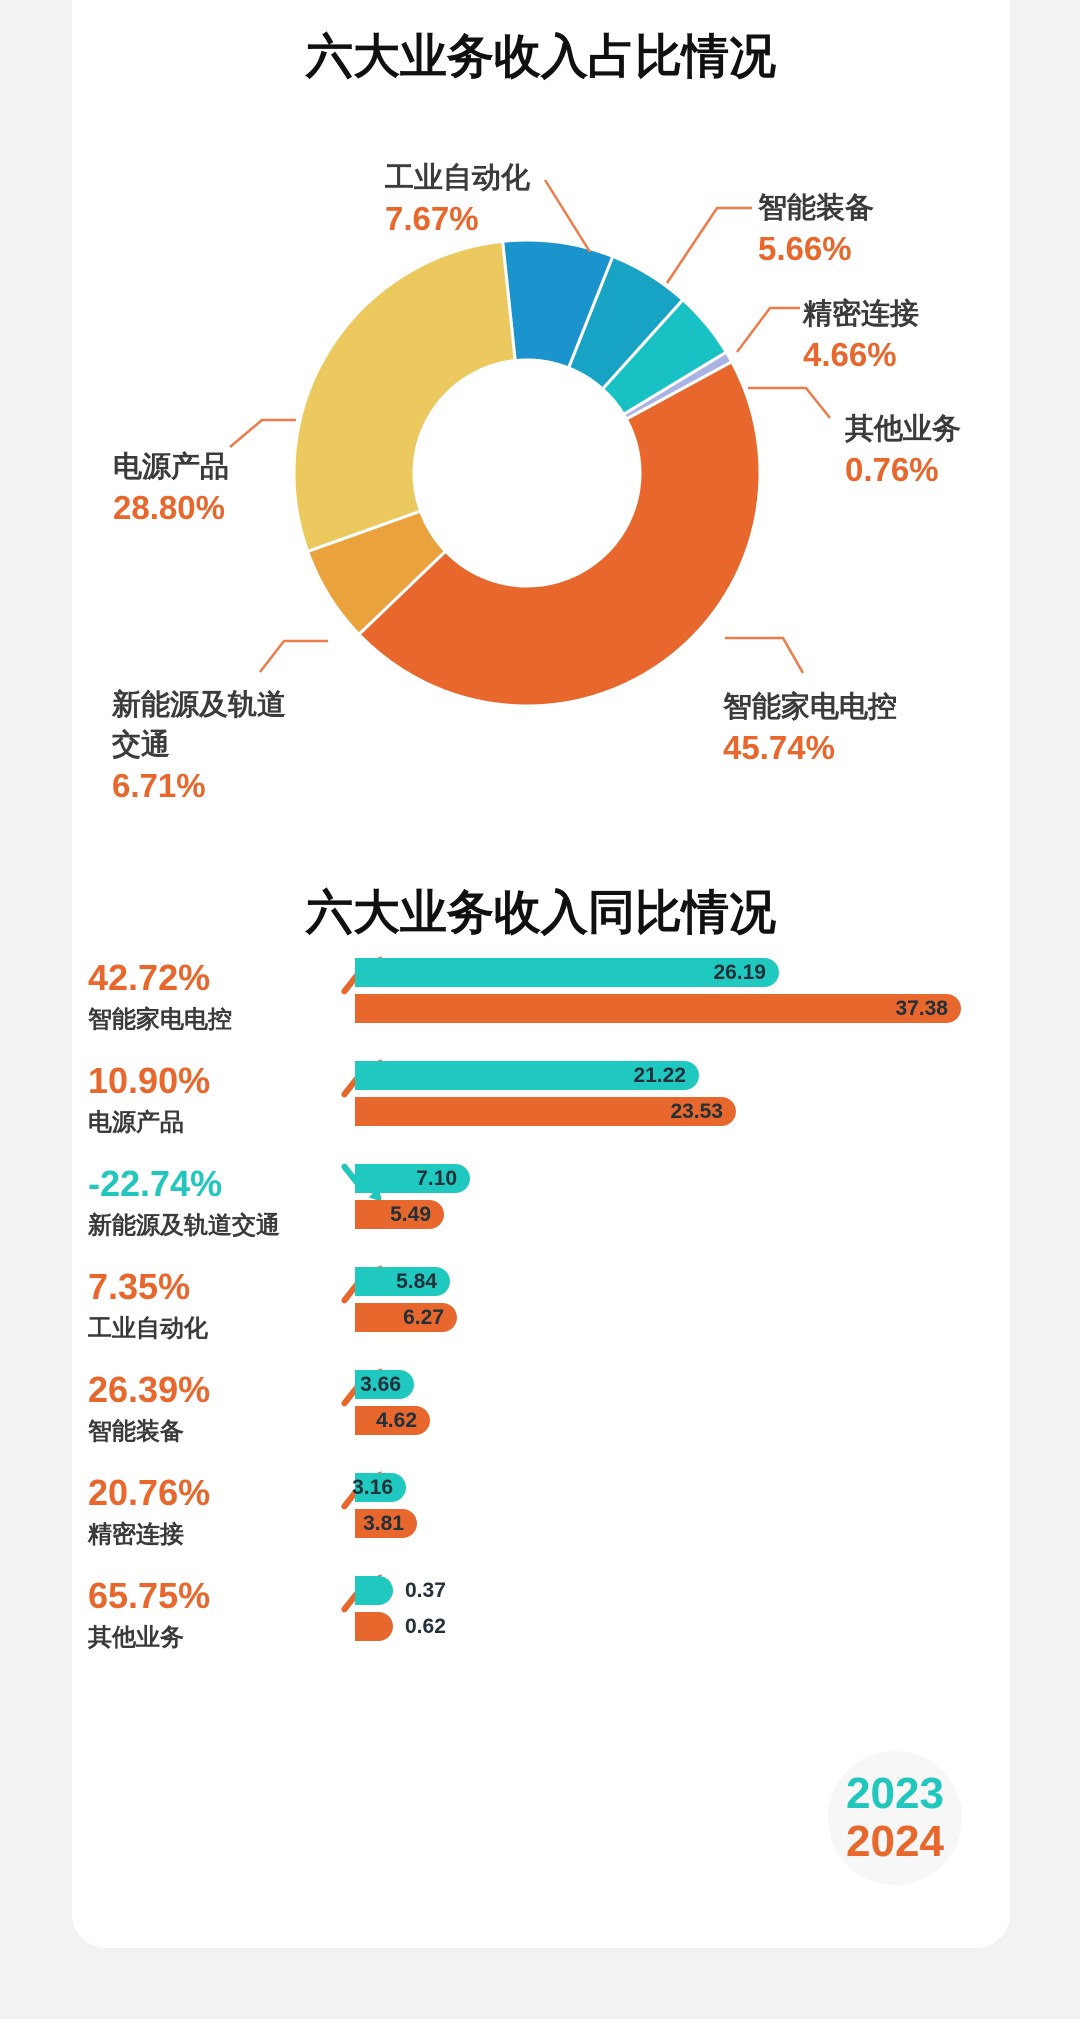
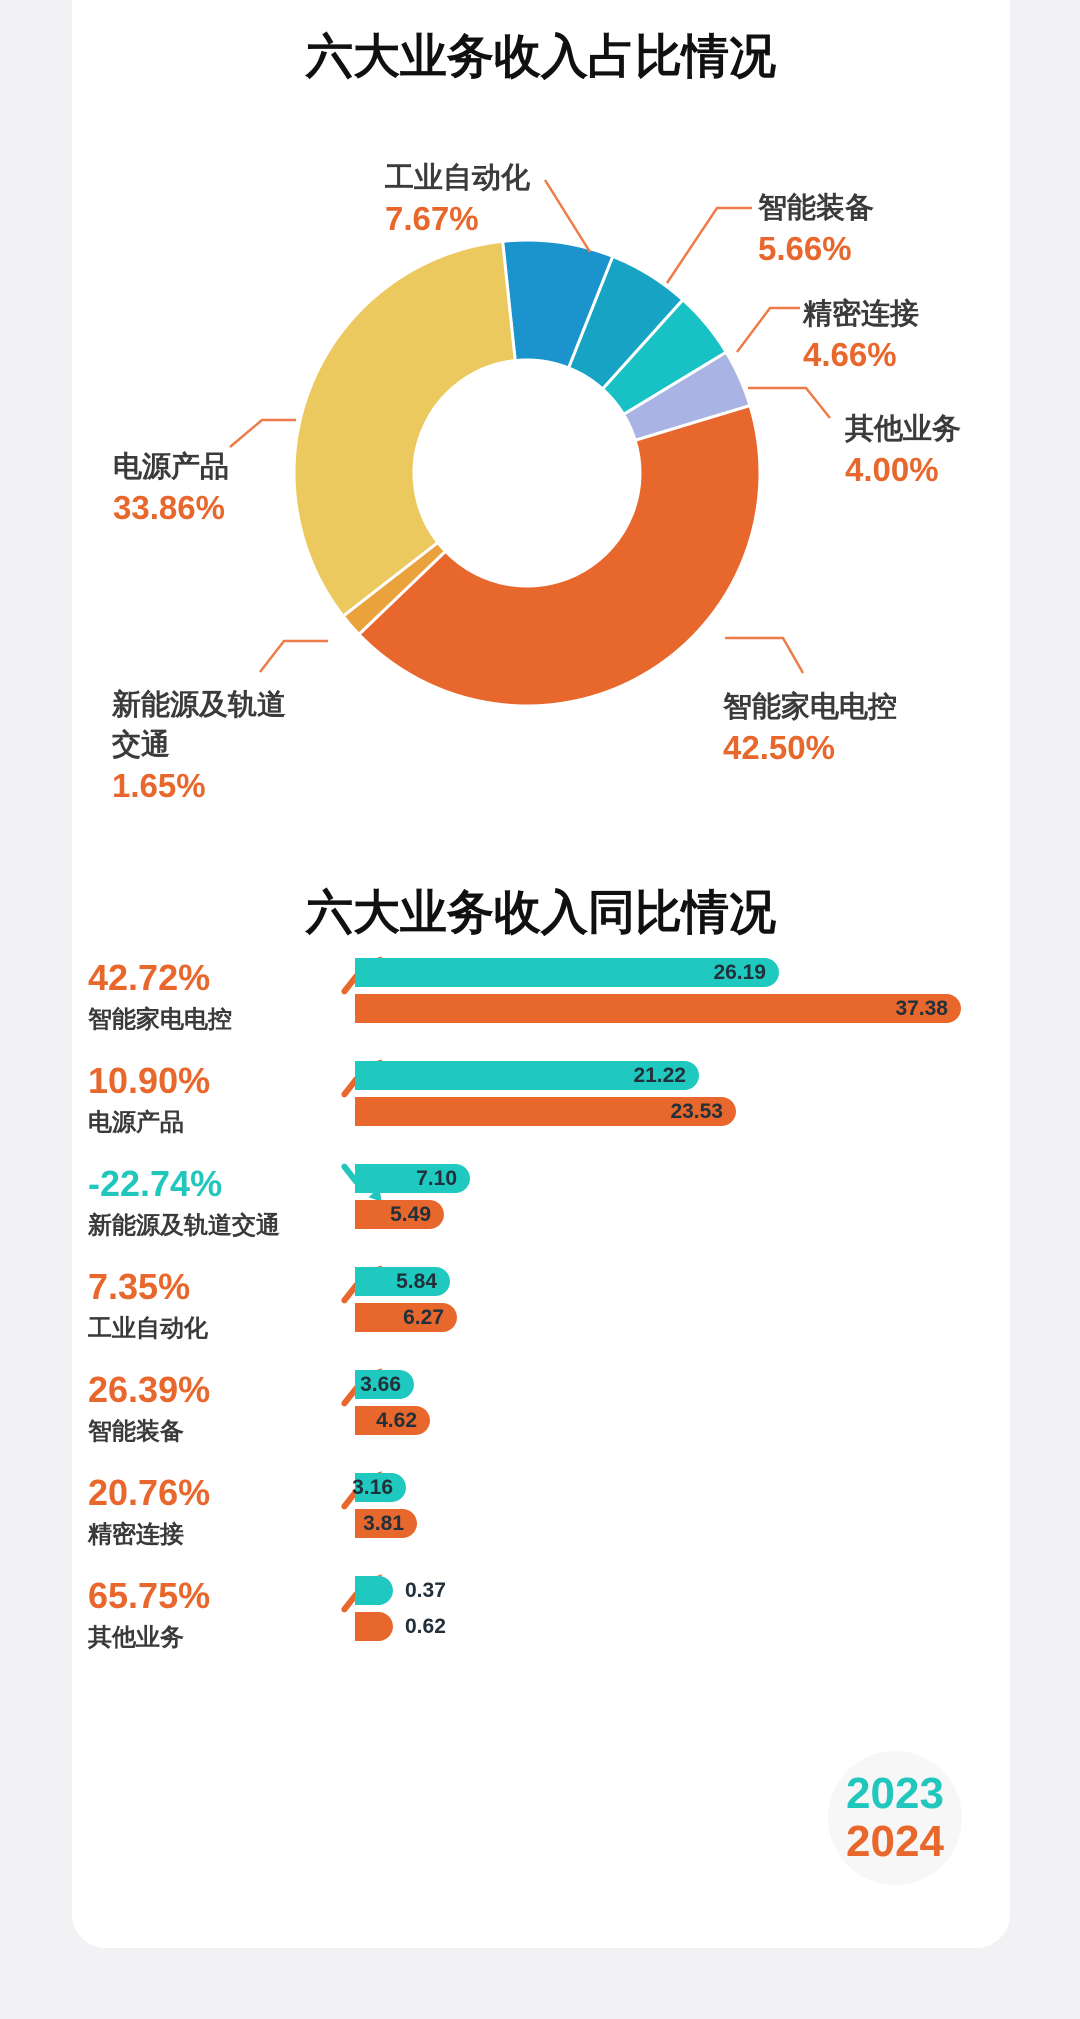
六大业务收入占比情况/其他业务: 0.76% -> 4.00%
六大业务收入占比情况/智能家电电控: 45.74% -> 42.50%
六大业务收入占比情况/新能源及轨道 交通: 6.71% -> 1.65%
六大业务收入占比情况/电源产品: 28.80% -> 33.86%
